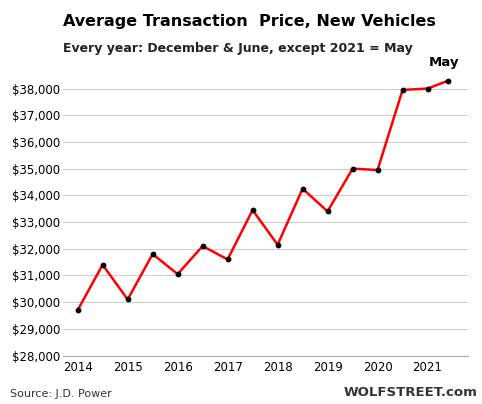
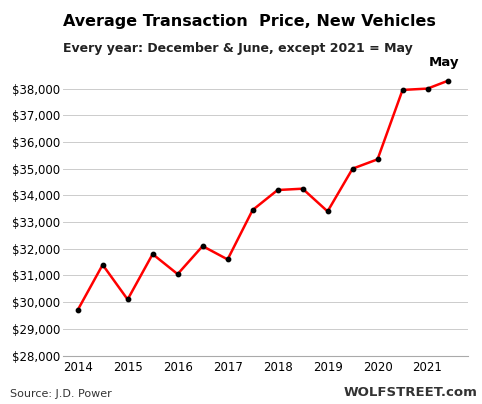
2018: $32,150 -> $34,200
2020: $34,950 -> $35,350
